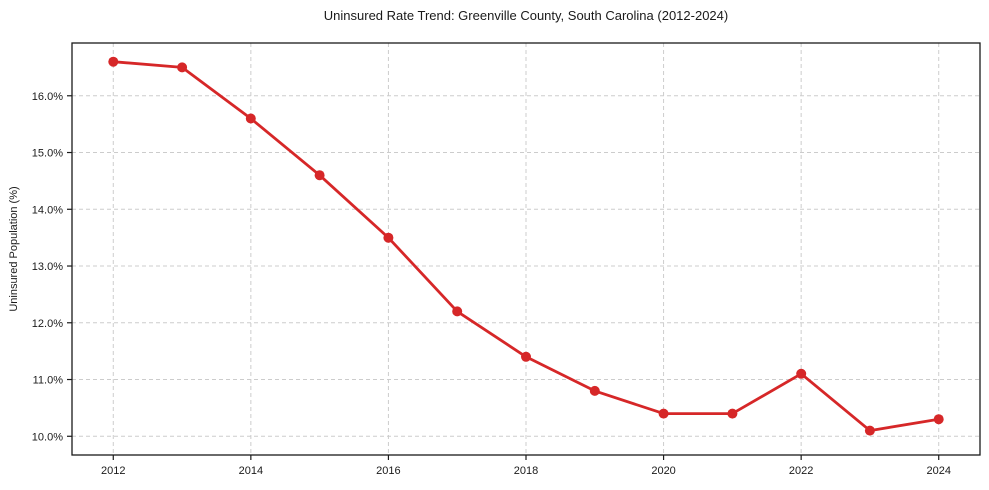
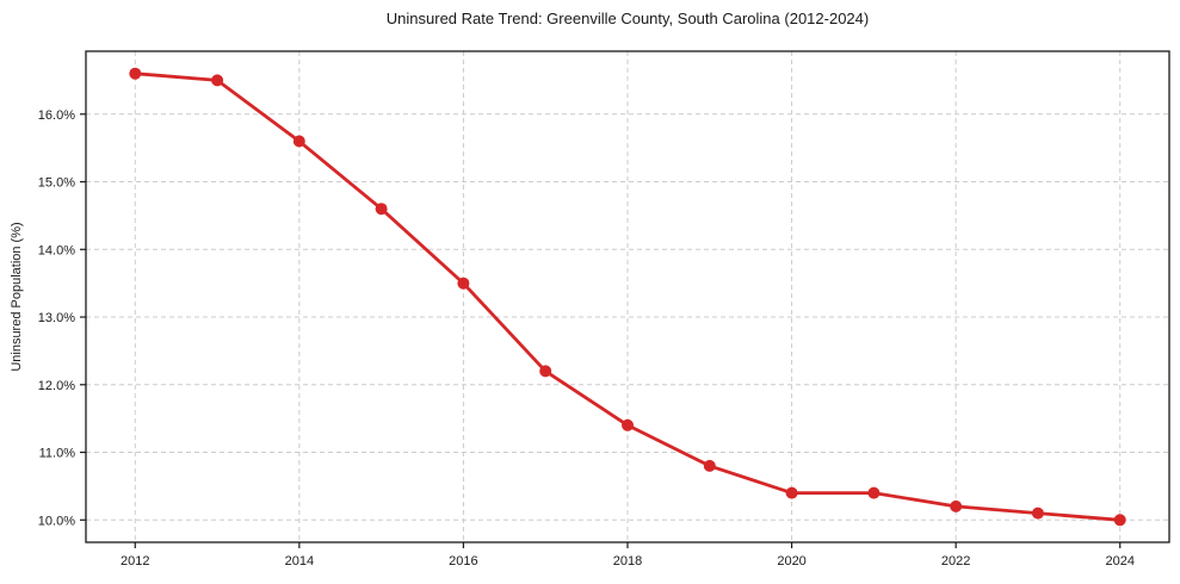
2022: 11.1% -> 10.2%
2024: 10.3% -> 10.0%
